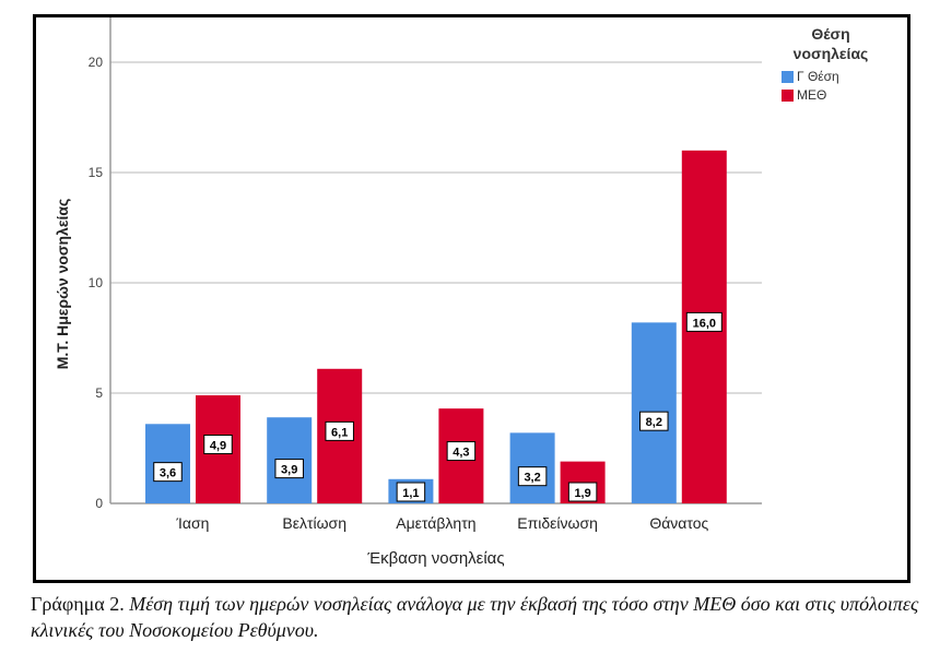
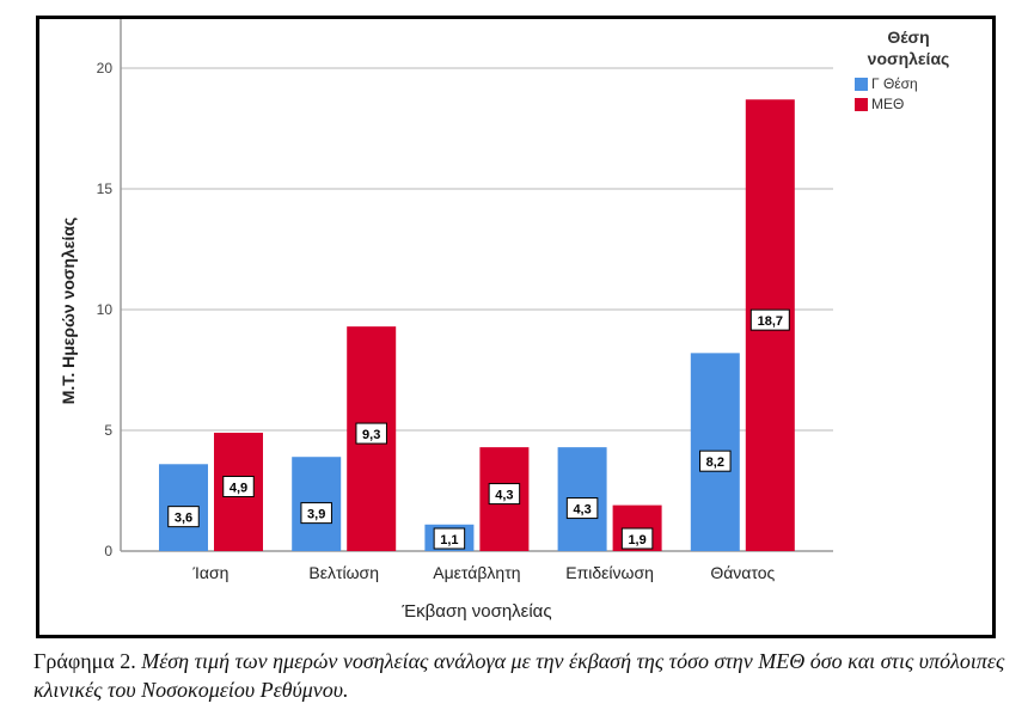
ΜΕΘ/Βελτίωση: 6,1 -> 9,3
Γ Θέση/Επιδείνωση: 3,2 -> 4,3
ΜΕΘ/Θάνατος: 16,0 -> 18,7
